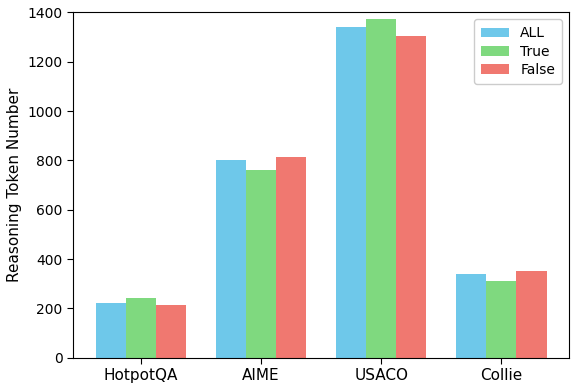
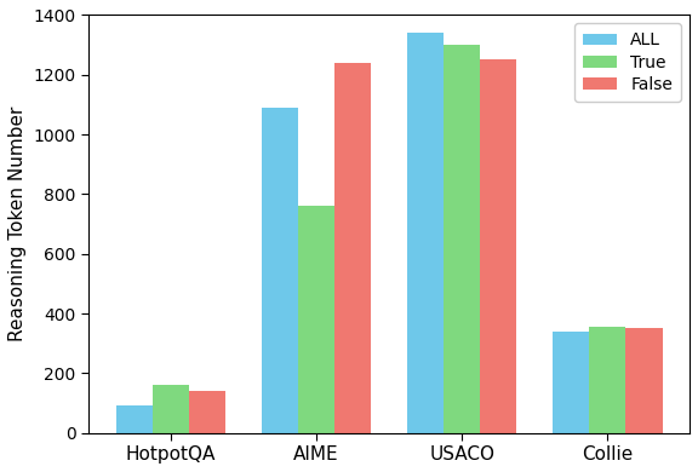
ALL/HotpotQA: 220 -> 90
True/HotpotQA: 240 -> 160
False/HotpotQA: 215 -> 140
ALL/AIME: 800 -> 1090
False/AIME: 815 -> 1240
True/USACO: 1375 -> 1300
False/USACO: 1305 -> 1250
True/Collie: 310 -> 355
